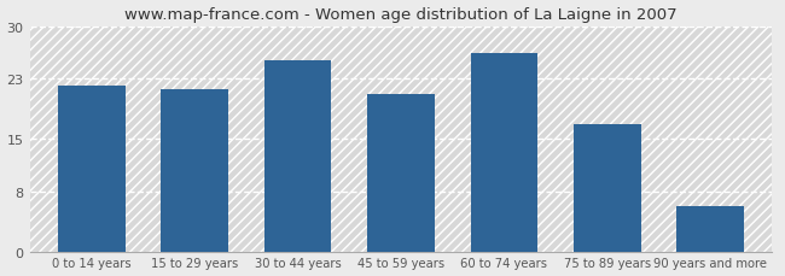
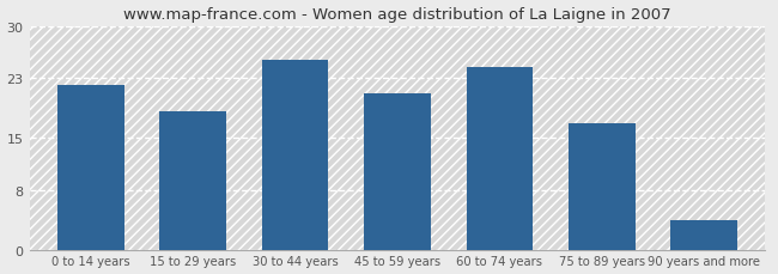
15 to 29 years: 21.6 -> 18.5
60 to 74 years: 26.4 -> 24.5
90 years and more: 6.0 -> 4.0
